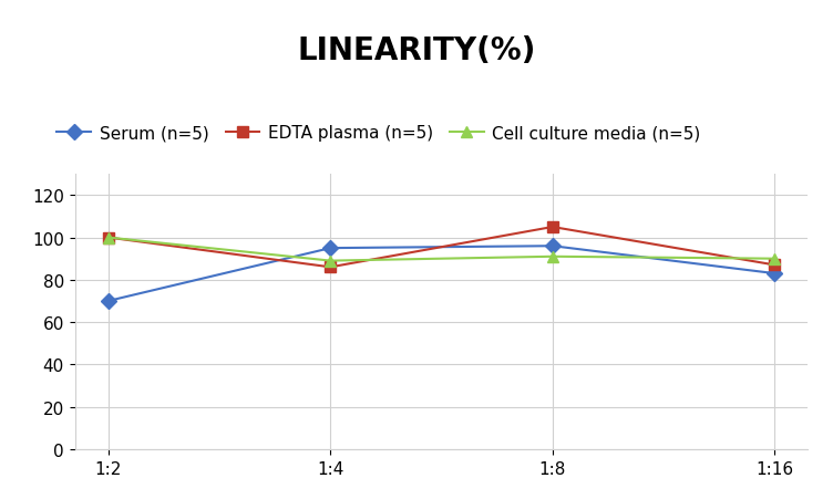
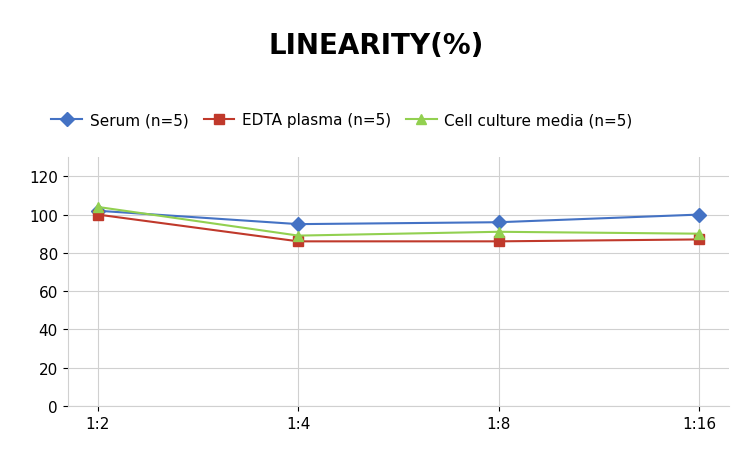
Serum (n=5)/1:2: 70 -> 102
Cell culture media (n=5)/1:2: 100 -> 104
EDTA plasma (n=5)/1:8: 105 -> 86
Serum (n=5)/1:16: 83 -> 100
